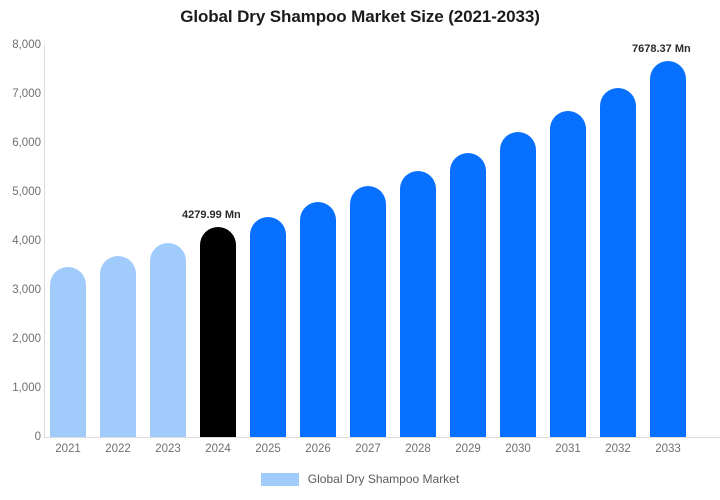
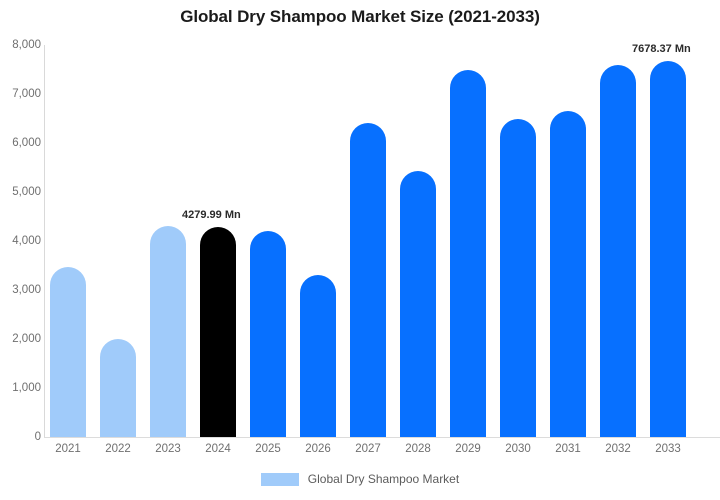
2022: 3700 -> 2000
2023: 4000 -> 4300
2025: 4500 -> 4200
2026: 4800 -> 3300
2027: 5100 -> 6400
2029: 5800 -> 7500
2030: 6200 -> 6500
2032: 7100 -> 7600
